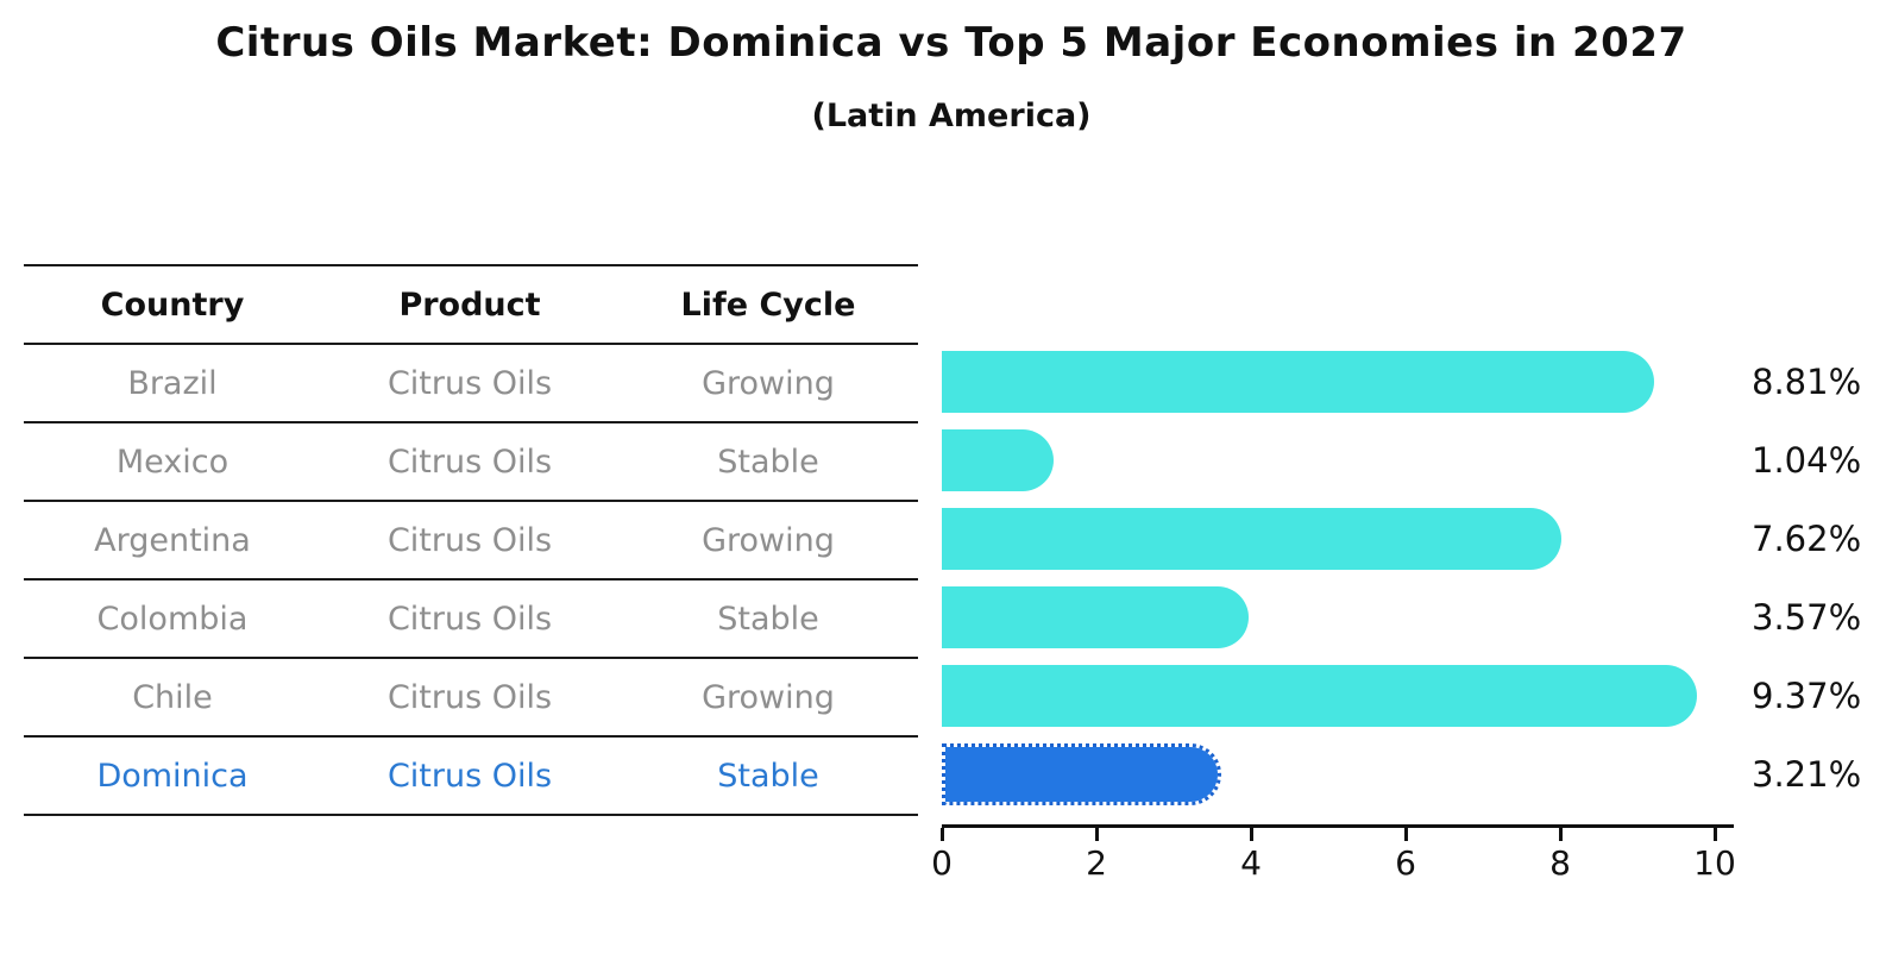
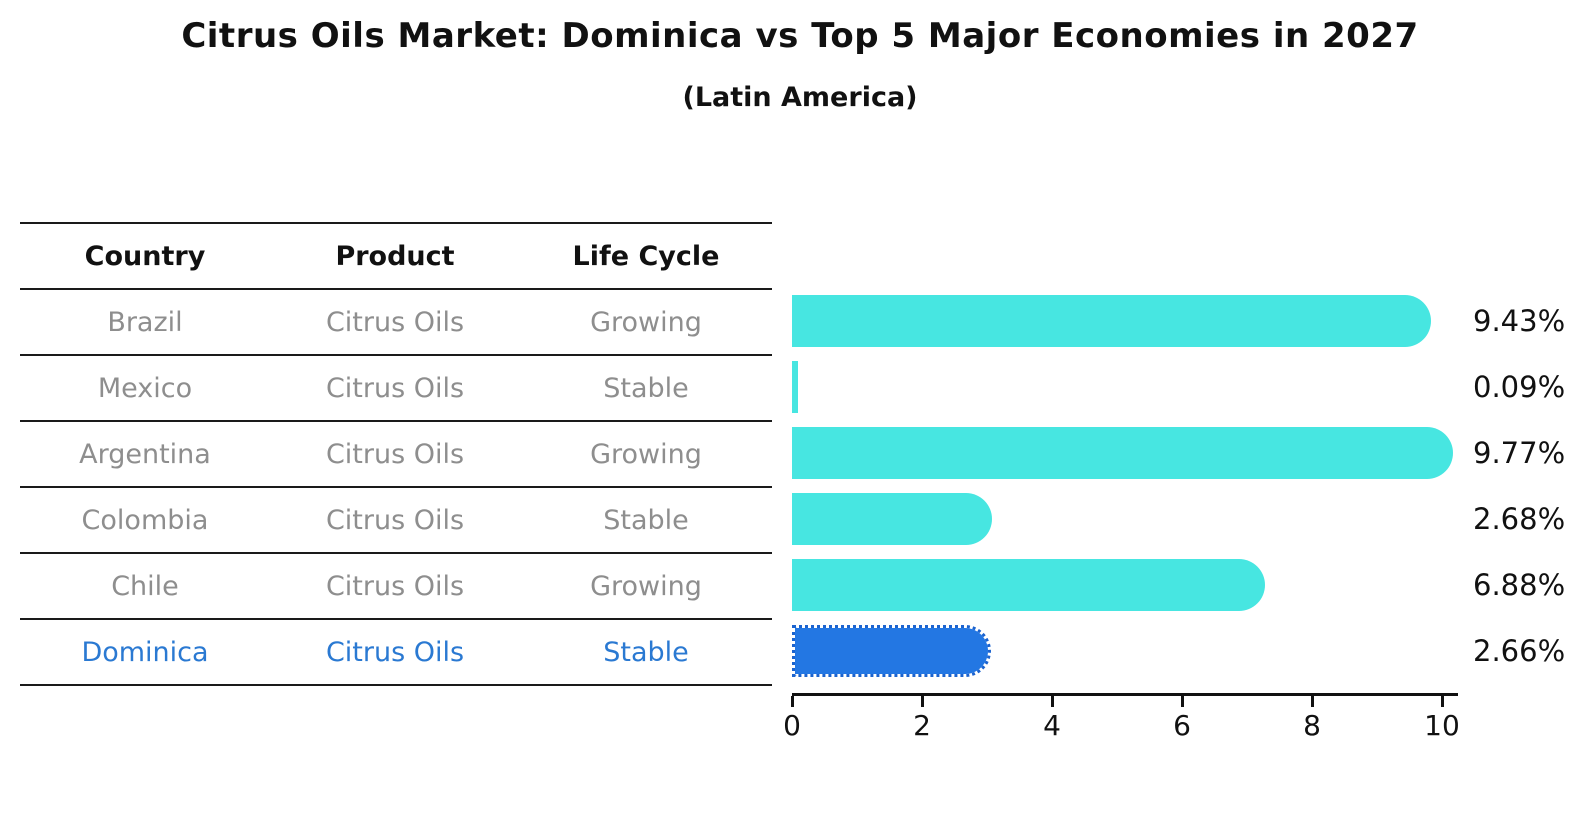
Brazil: 8.81% -> 9.43%
Mexico: 1.04% -> 0.09%
Argentina: 7.62% -> 9.77%
Colombia: 3.57% -> 2.68%
Chile: 9.37% -> 6.88%
Dominica: 3.21% -> 2.66%
